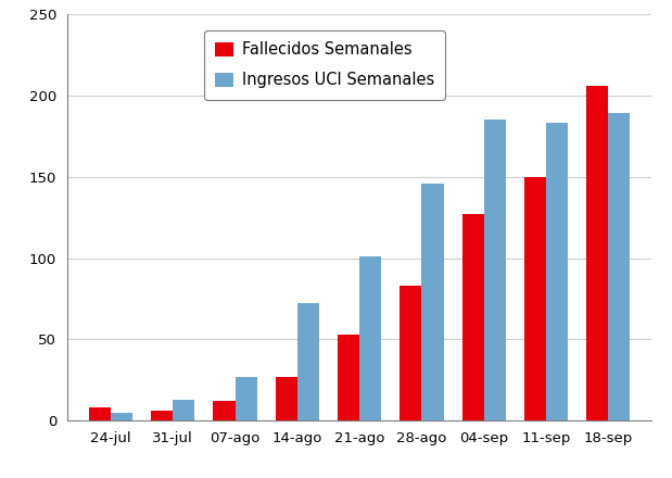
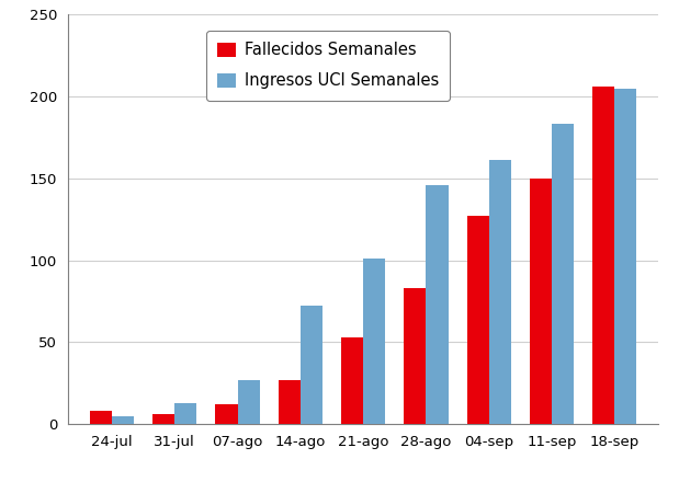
Ingresos UCI Semanales/04-sep: 185 -> 161
Ingresos UCI Semanales/18-sep: 189 -> 205
